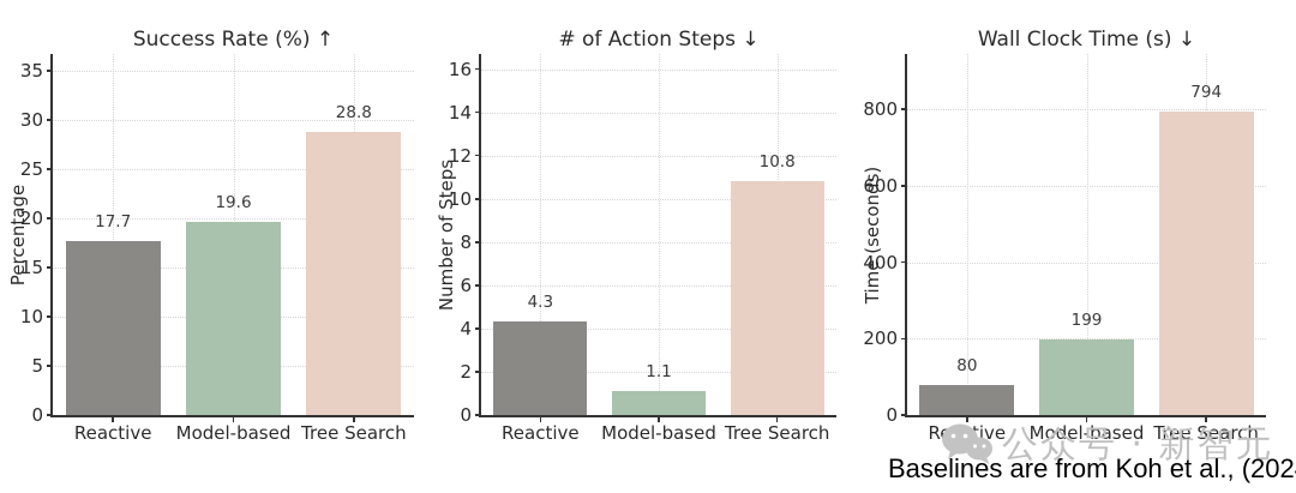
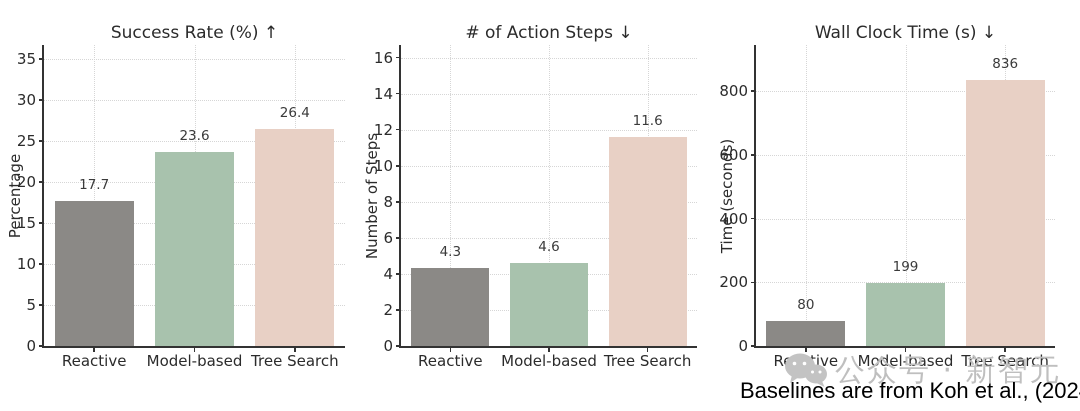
Success Rate (%) ↑/Model-based: 19.6 -> 23.6
Success Rate (%) ↑/Tree Search: 28.8 -> 26.4
# of Action Steps ↓/Model-based: 1.1 -> 4.6
# of Action Steps ↓/Tree Search: 10.8 -> 11.6
Wall Clock Time (s) ↓/Tree Search: 794 -> 836
